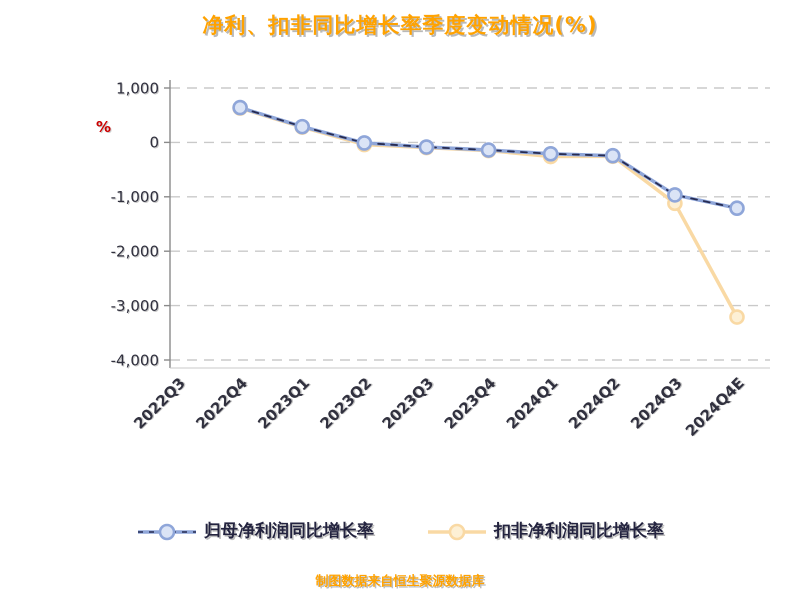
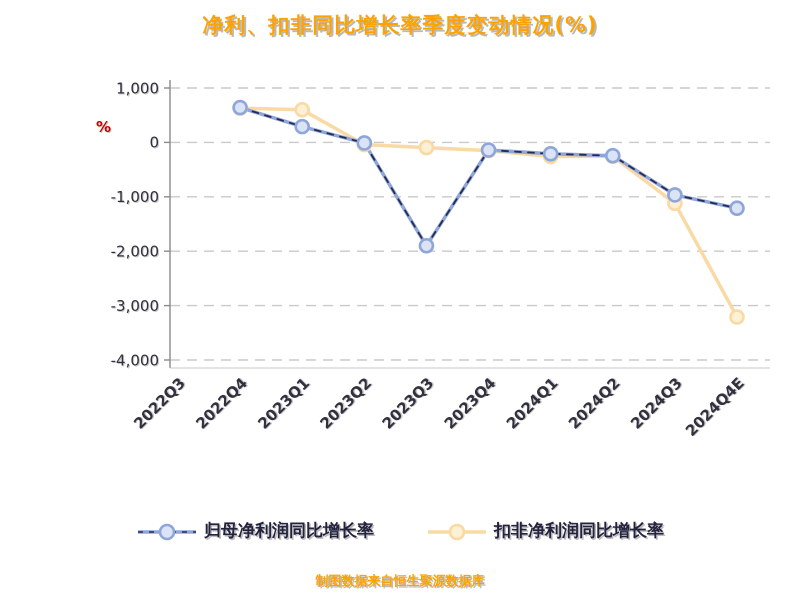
扣非净利润同比增长率/2023Q1: 300 -> 600
归母净利润同比增长率/2023Q3: -100 -> -1900
